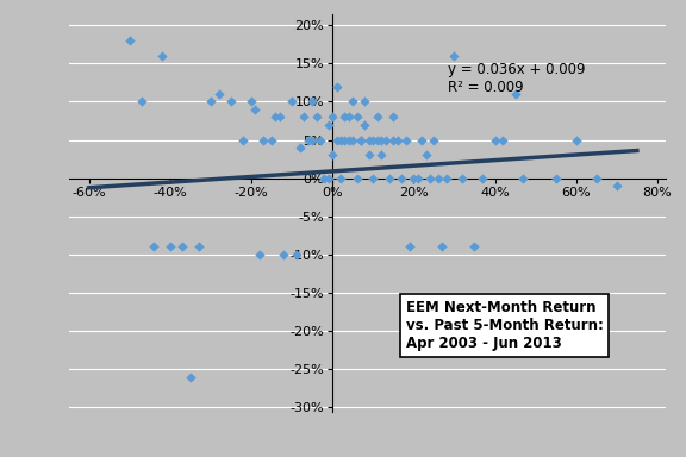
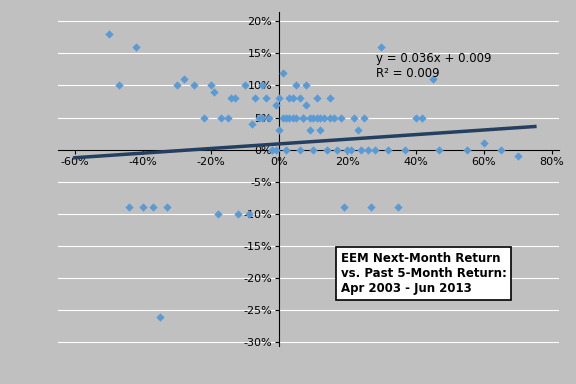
60%: 5% -> 1%
